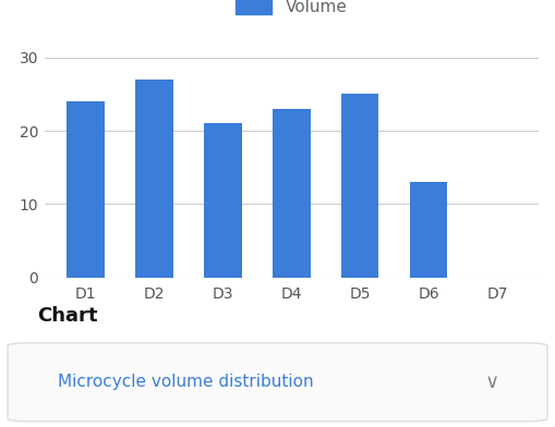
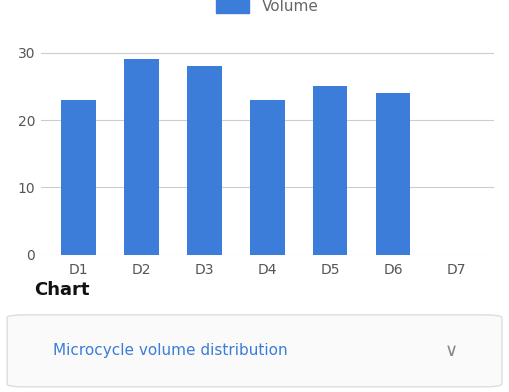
D1: 24 -> 23
D2: 27 -> 29
D3: 21 -> 28
D6: 13 -> 24
